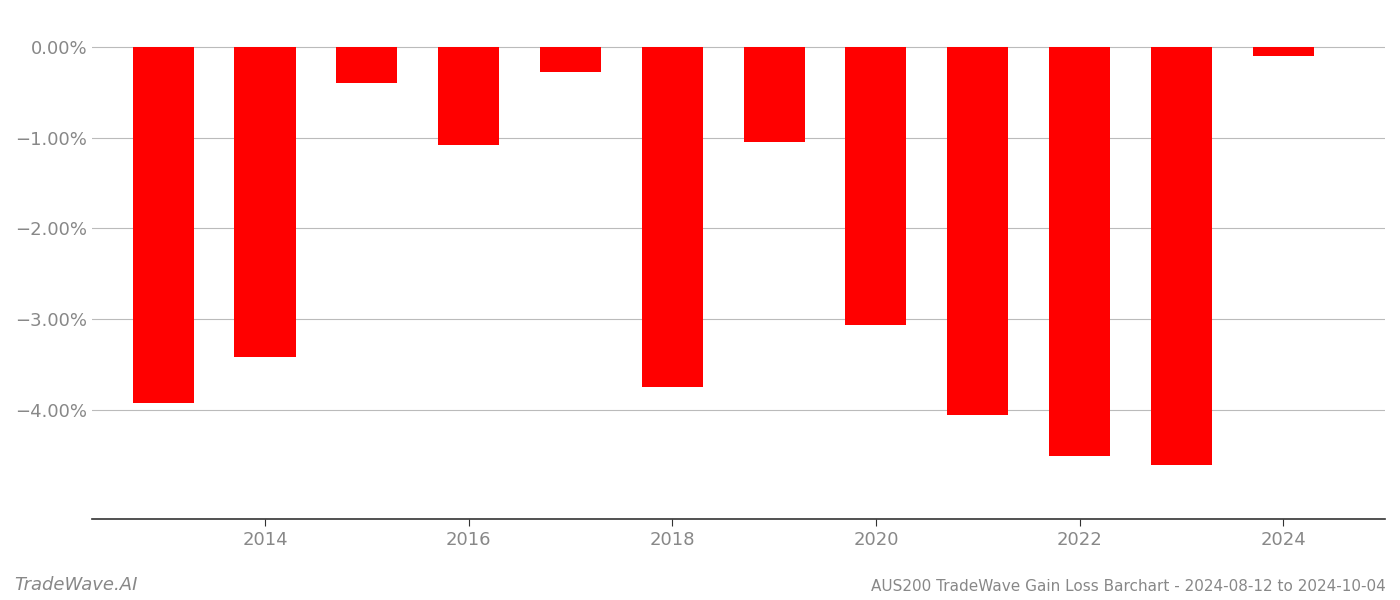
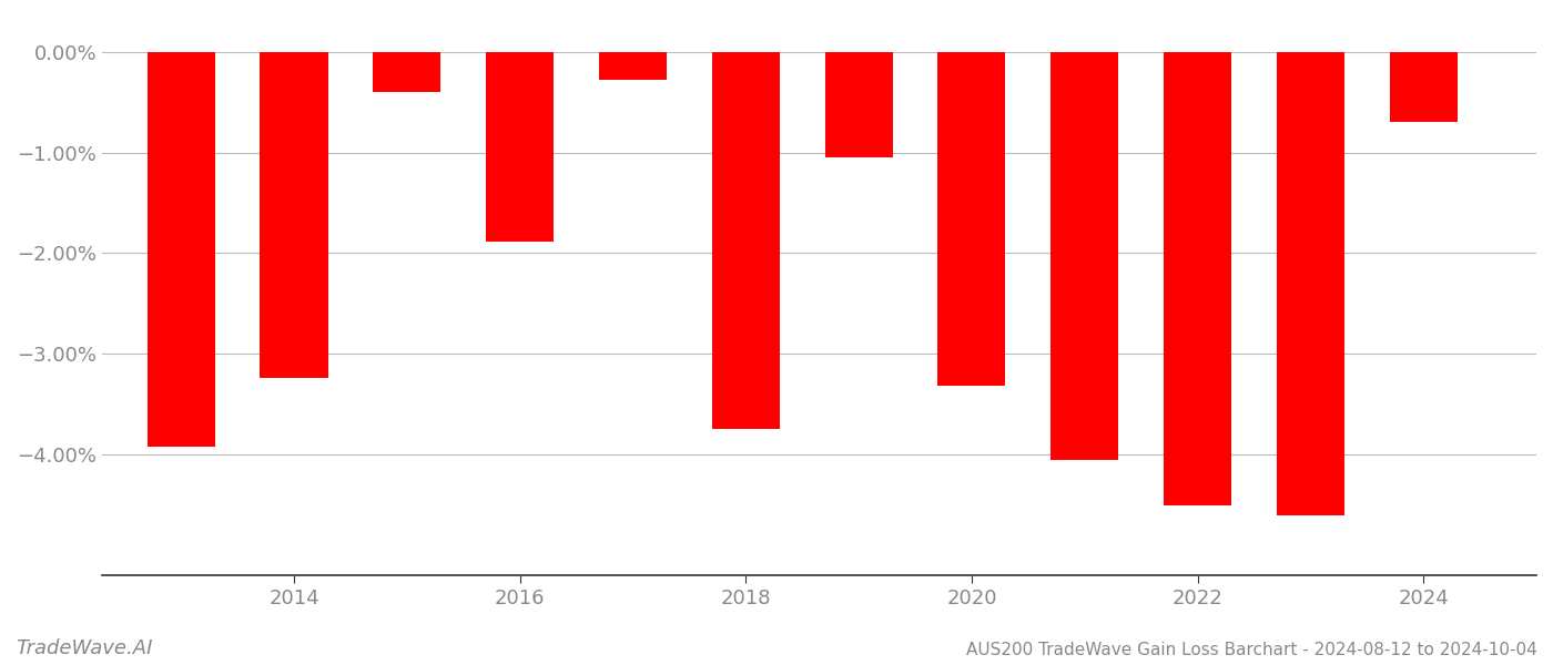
2014: -3.42% -> -3.24%
2016: -1.08% -> -1.88%
2020: -3.06% -> -3.32%
2024: -0.10% -> -0.70%
